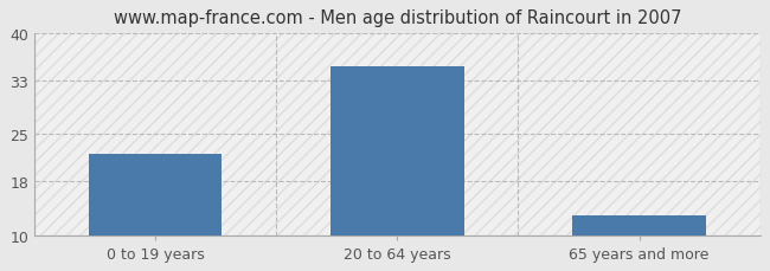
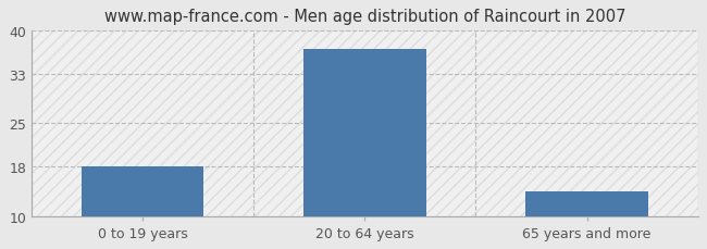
0 to 19 years: 22 -> 18
20 to 64 years: 35 -> 37
65 years and more: 13 -> 14
